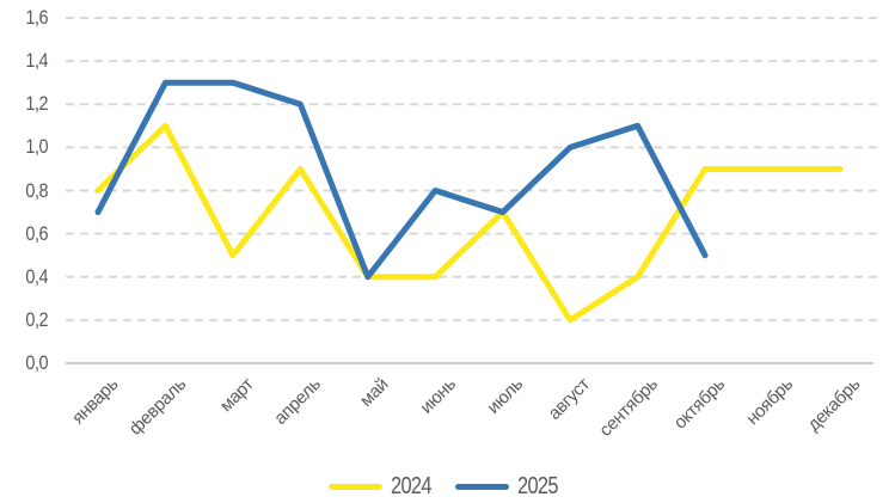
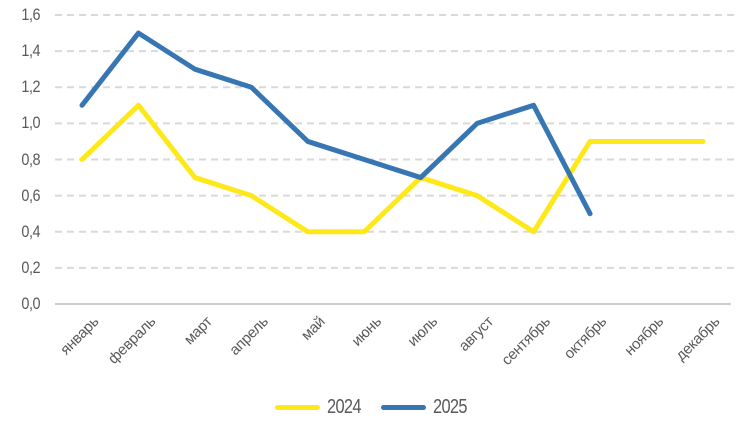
2025/январь: 0,7 -> 1,1
2025/февраль: 1,3 -> 1,5
2024/март: 0,5 -> 0,7
2024/апрель: 0,9 -> 0,6
2025/май: 0,4 -> 0,9
2024/август: 0,2 -> 0,6
